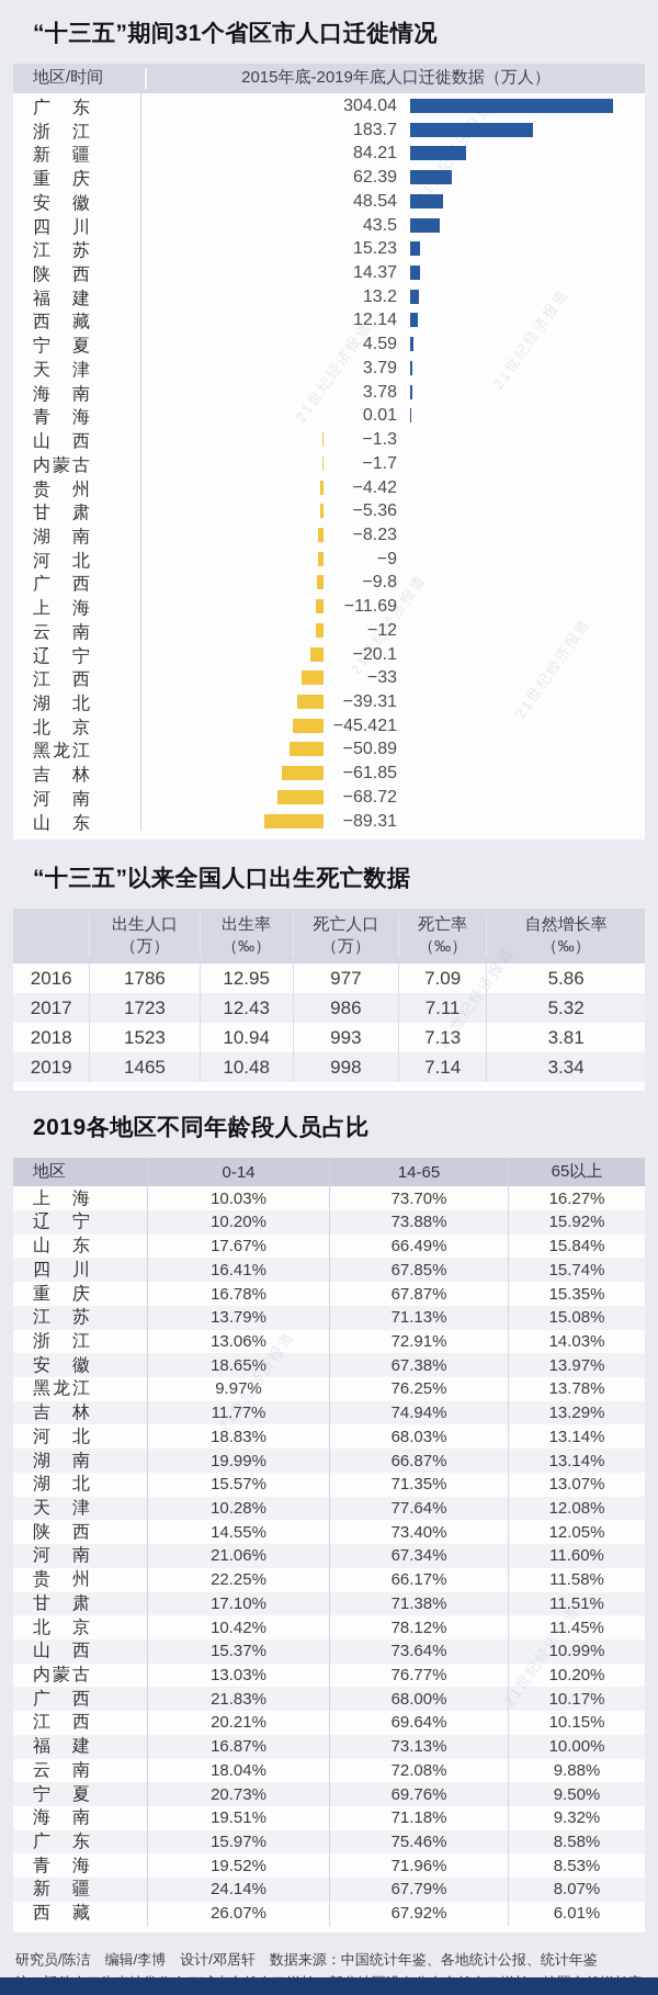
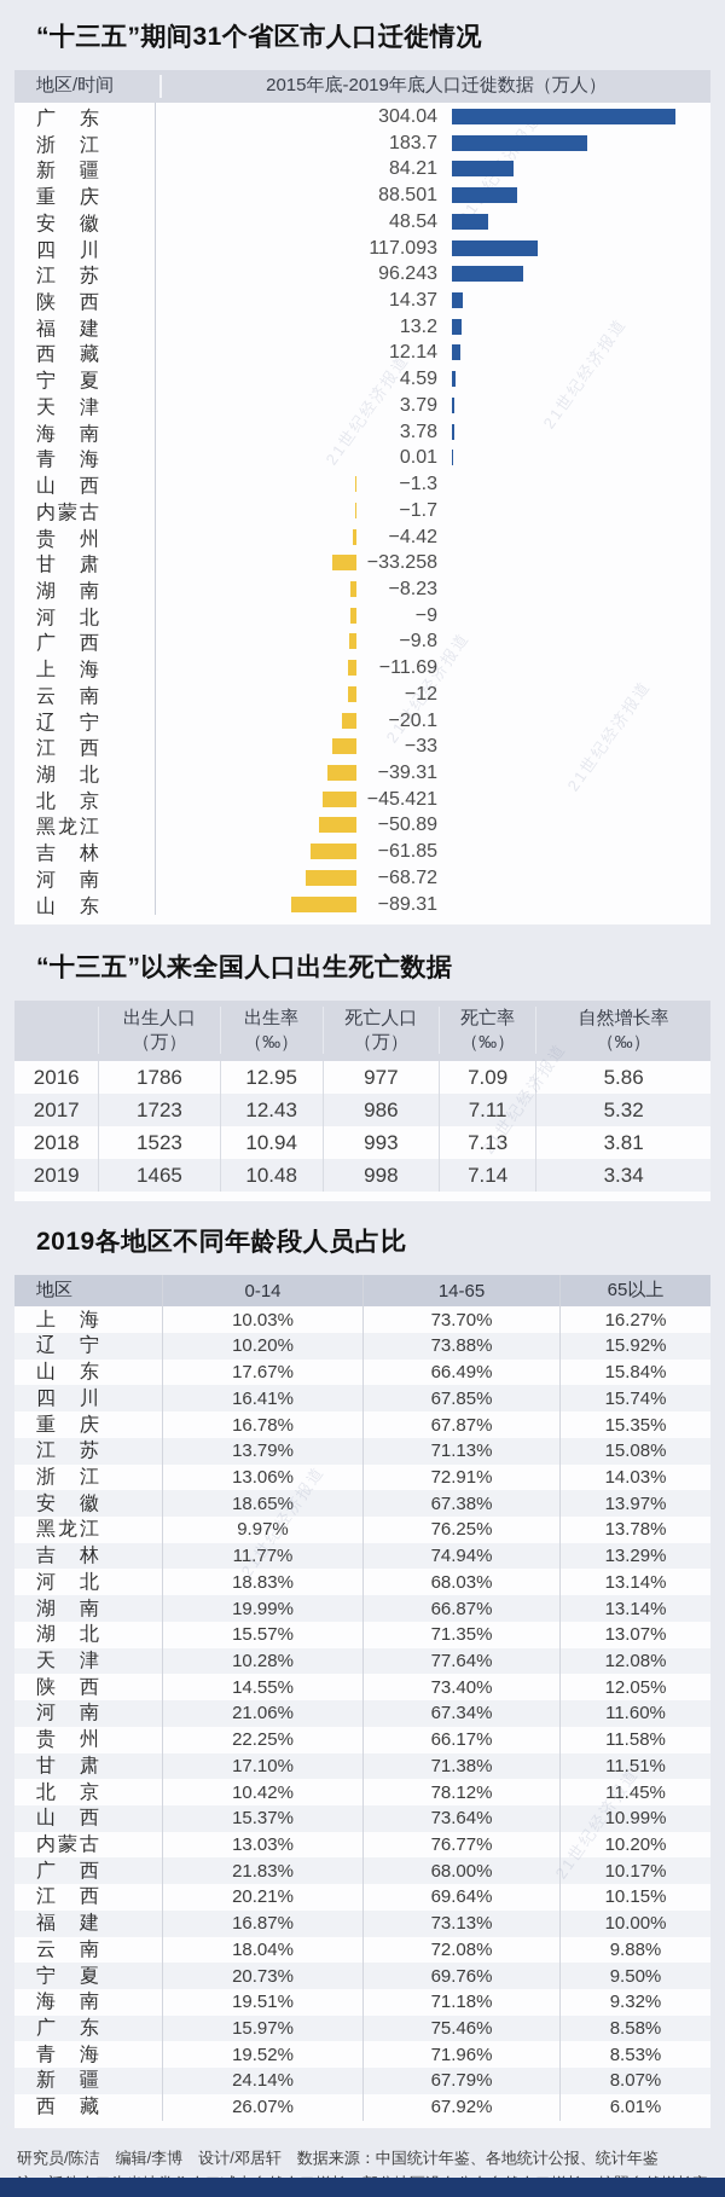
“十三五”期间31个省区市人口迁徙情况/重庆: 62.39 -> 88.501
“十三五”期间31个省区市人口迁徙情况/四川: 43.5 -> 117.093
“十三五”期间31个省区市人口迁徙情况/江苏: 15.23 -> 96.243
“十三五”期间31个省区市人口迁徙情况/甘肃: −5.36 -> −33.258
